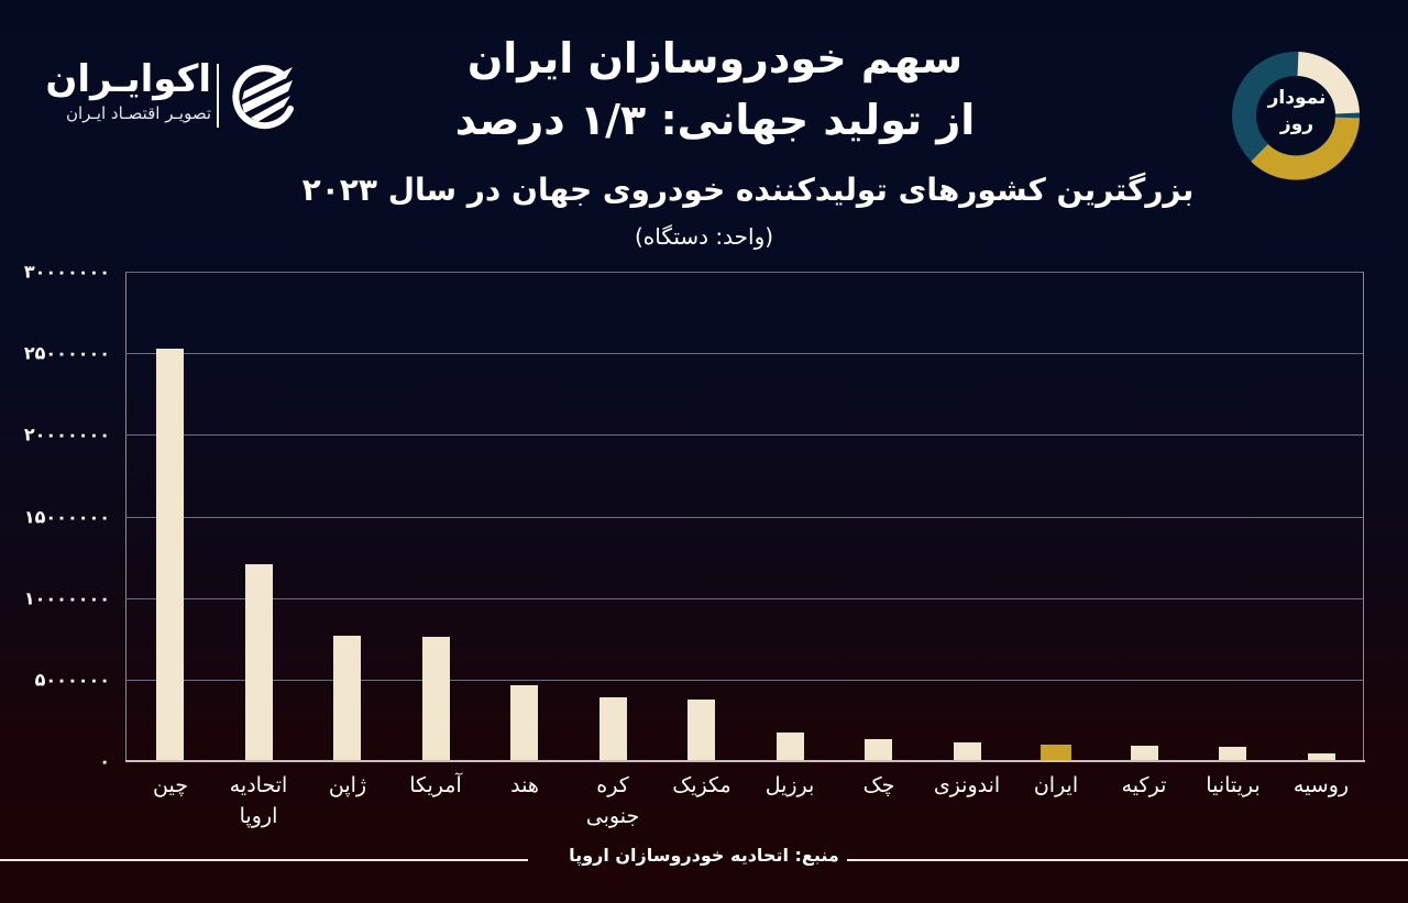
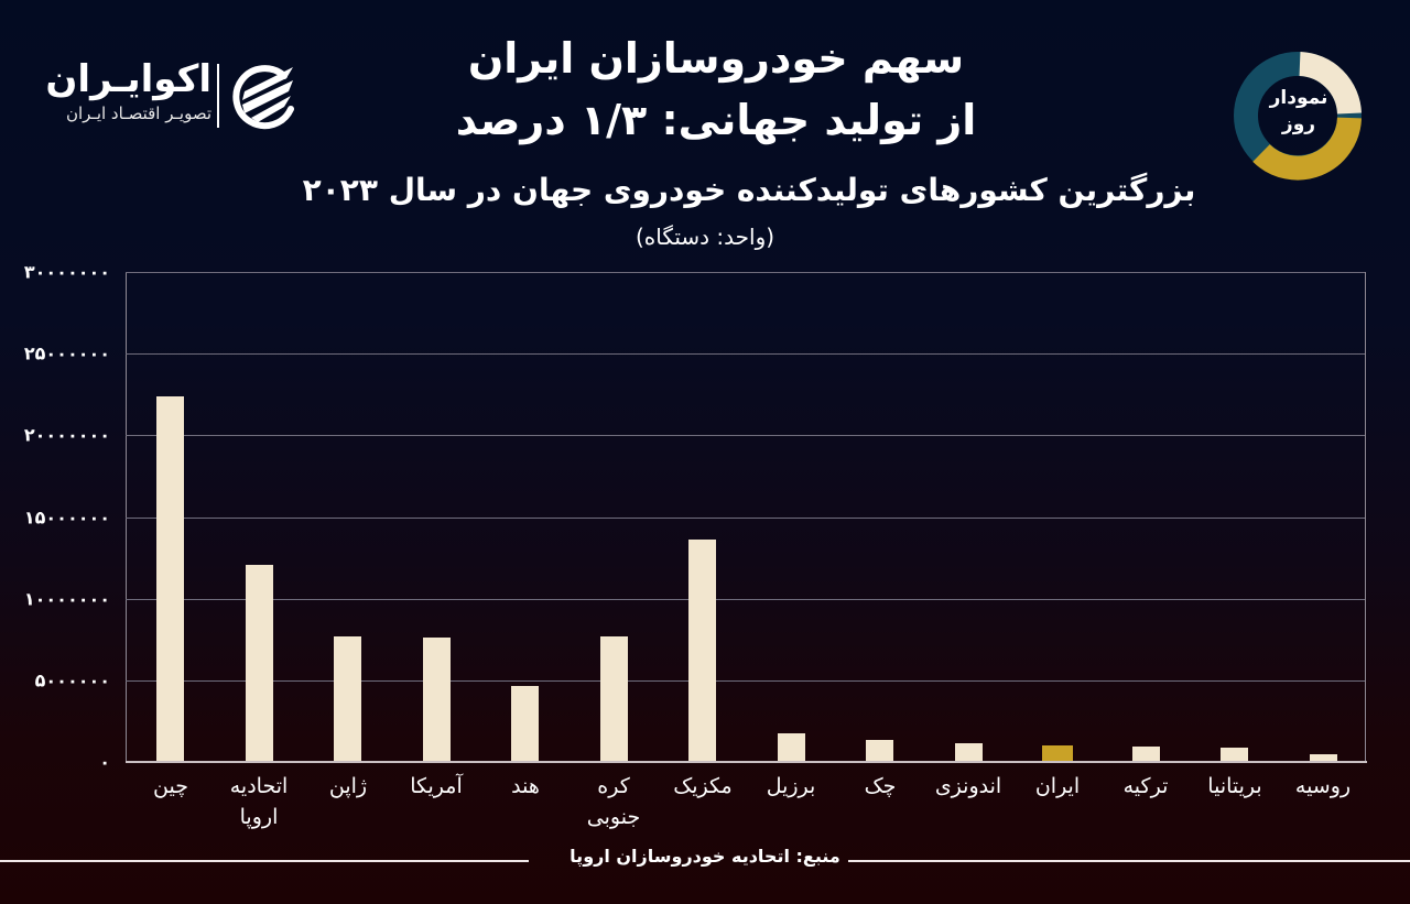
چین: 25300000 -> 22400000
کره جنوبی: 3900000 -> 7700000
مکزیک: 3800000 -> 13600000
